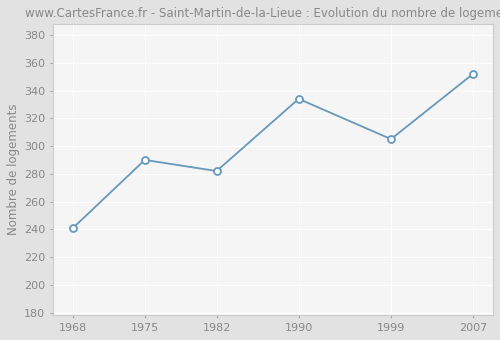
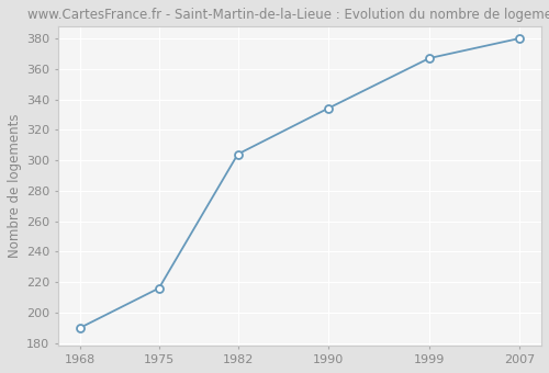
1968: 241 -> 190
1975: 290 -> 216
1982: 282 -> 304
1999: 305 -> 367
2007: 352 -> 380
